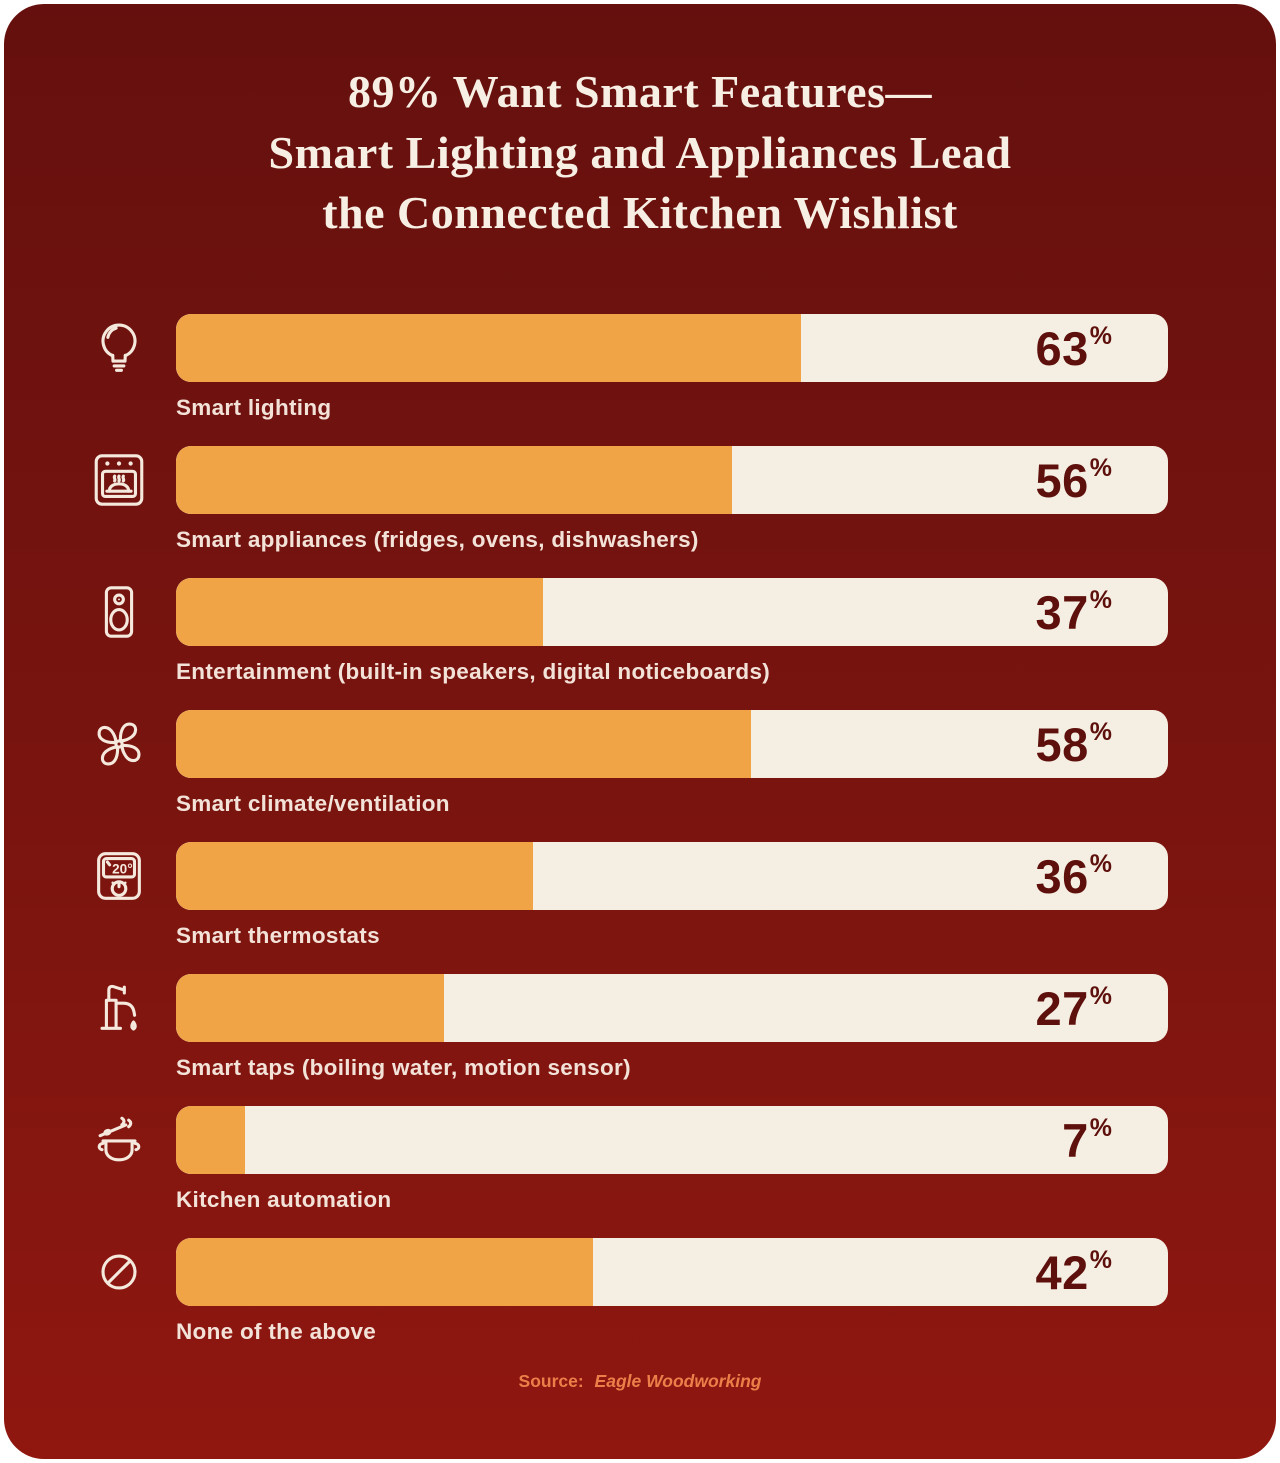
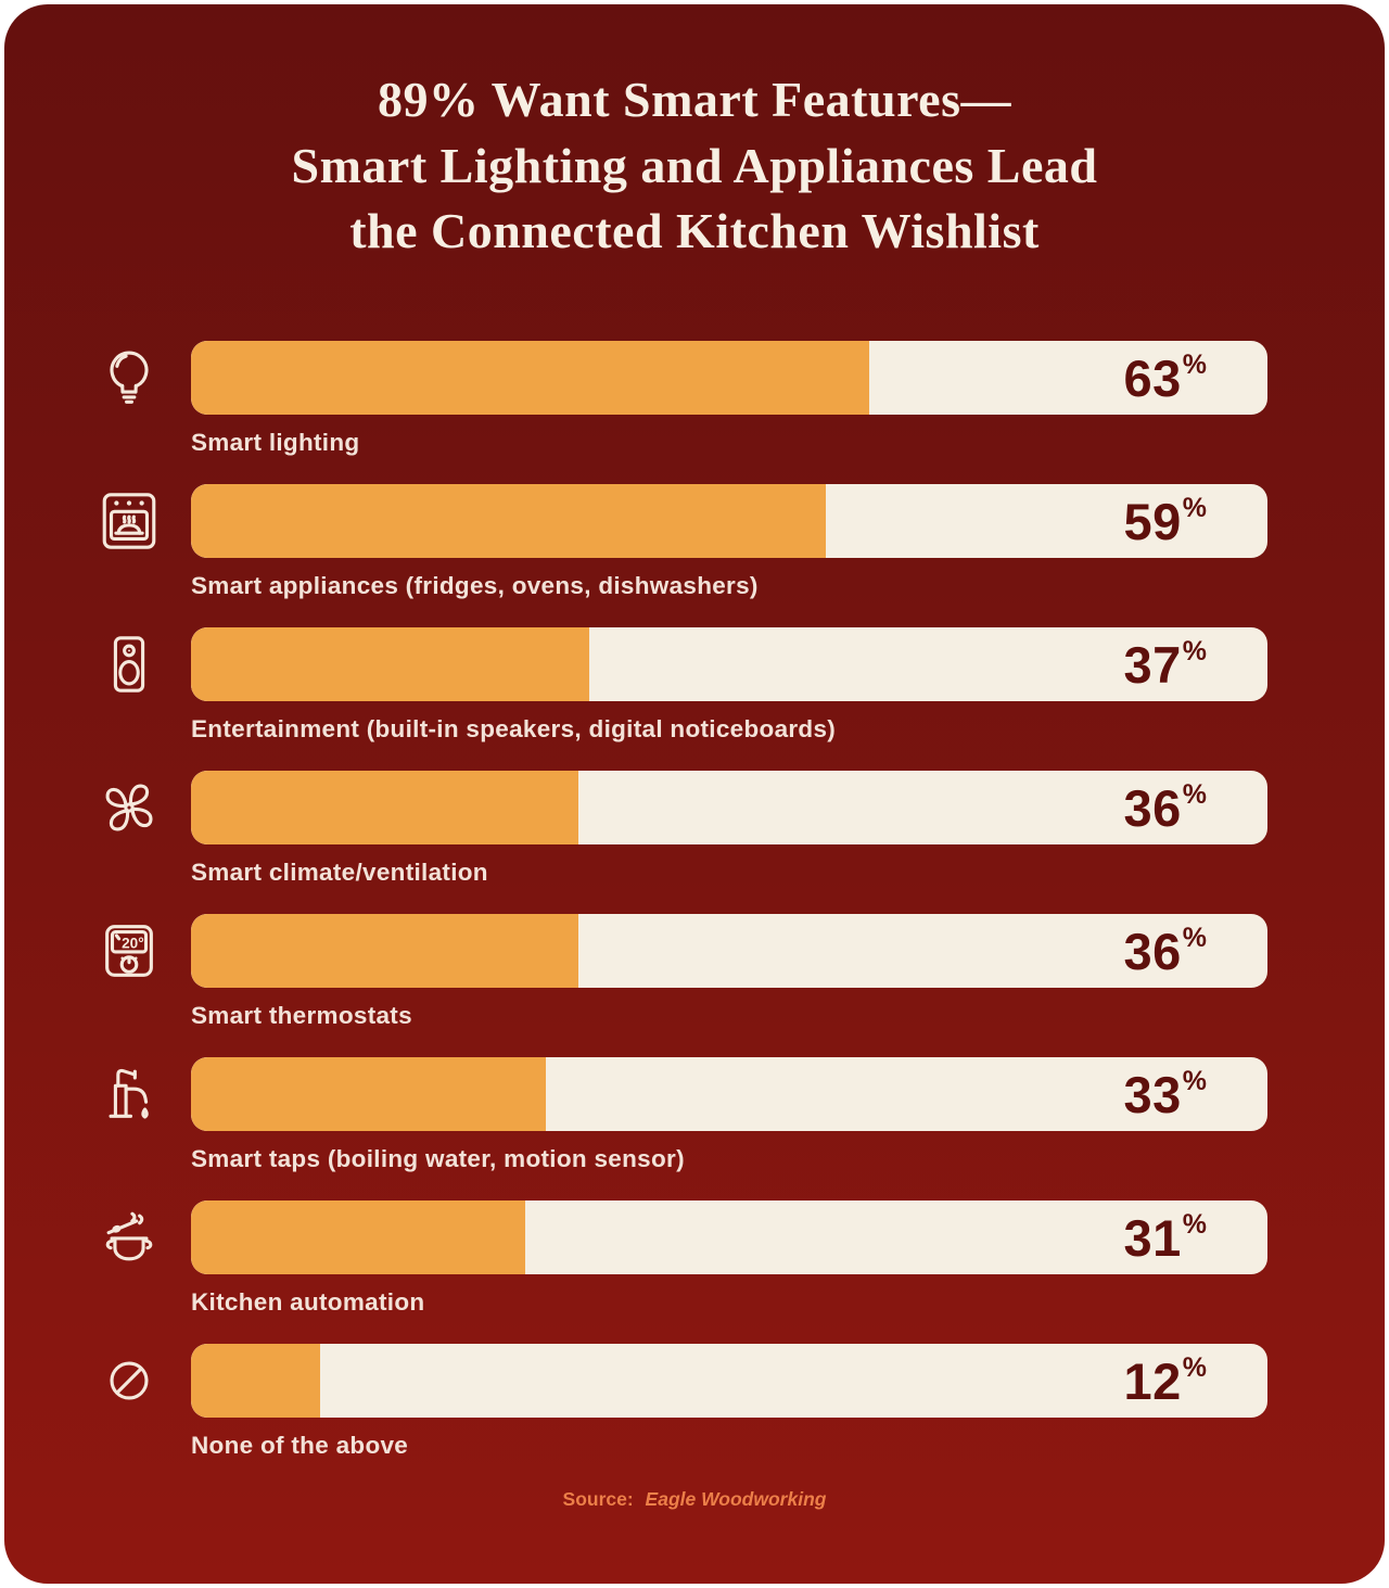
Smart appliances (fridges, ovens, dishwashers): 56 -> 59
Smart climate/ventilation: 58 -> 36
Smart taps (boiling water, motion sensor): 27 -> 33
Kitchen automation: 7 -> 31
None of the above: 42 -> 12
